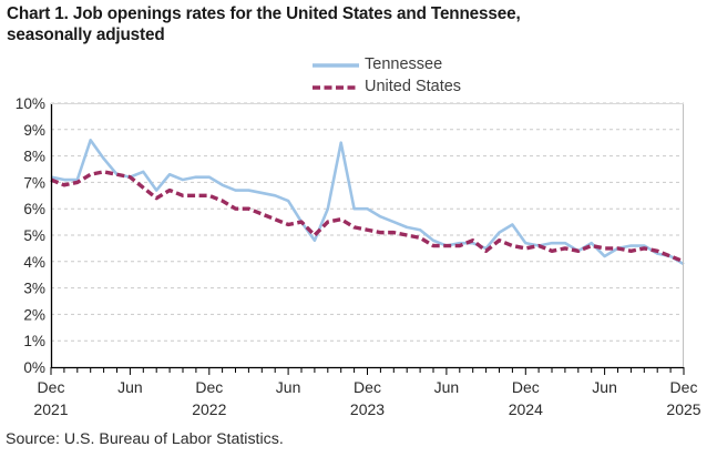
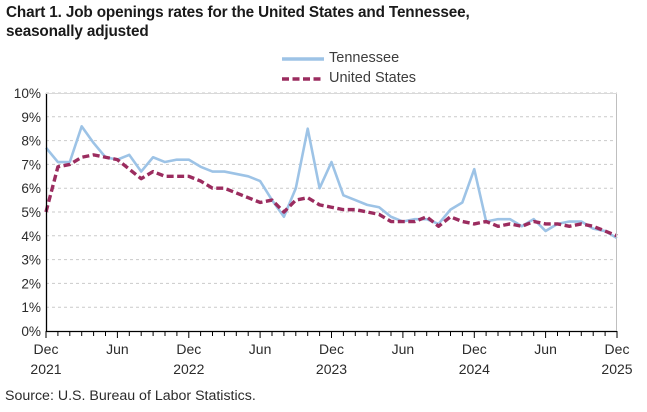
Tennessee/Dec 2021: 7.2% -> 7.7%
United States/Dec 2021: 7.1% -> 5.0%
Tennessee/Dec 2023: 6.0% -> 7.1%
Tennessee/Dec 2024: 4.7% -> 6.8%
